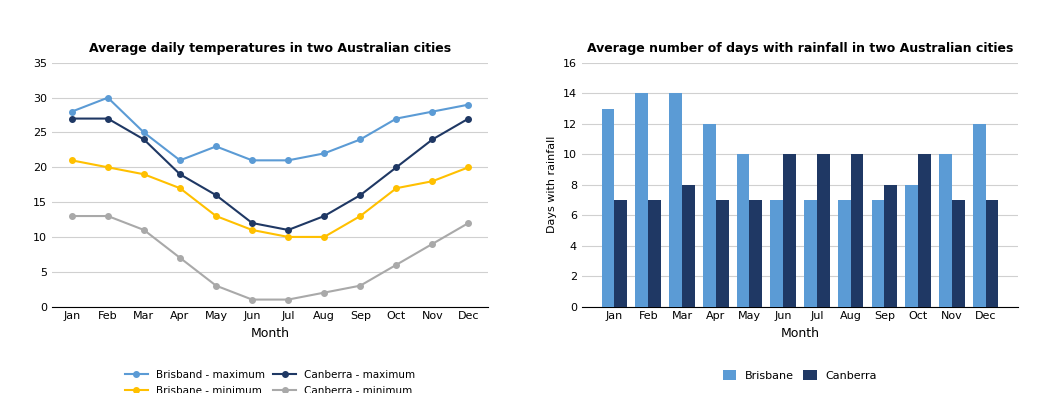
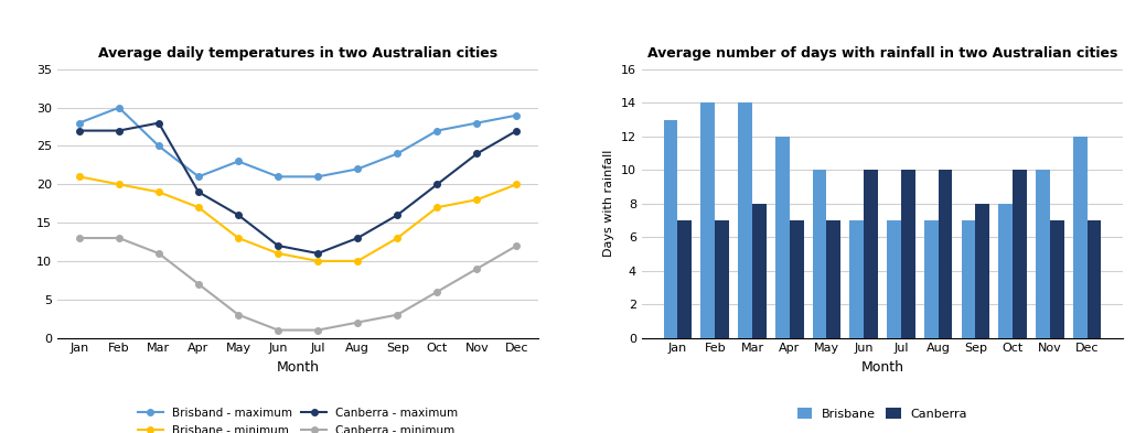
Average daily temperatures in two Australian cities/Canberra - maximum/Mar: 24 -> 28
